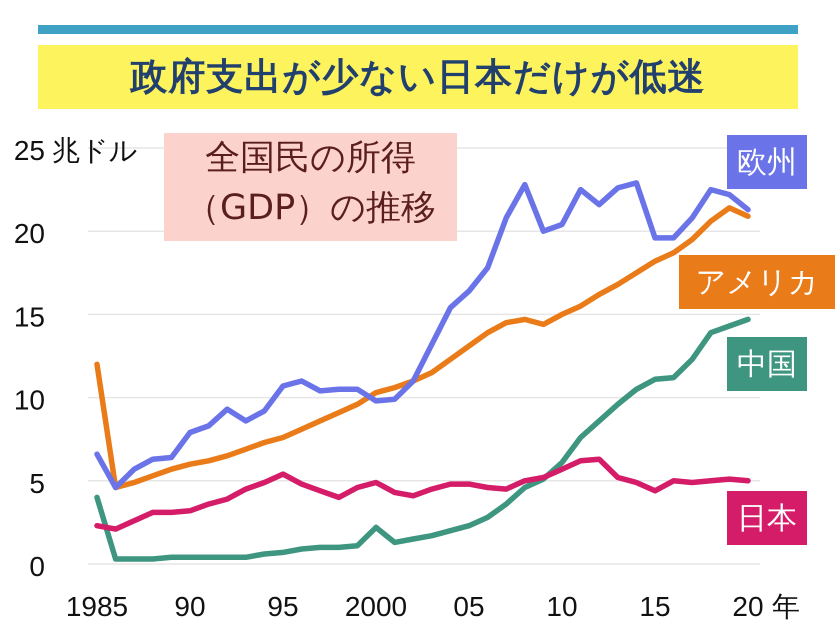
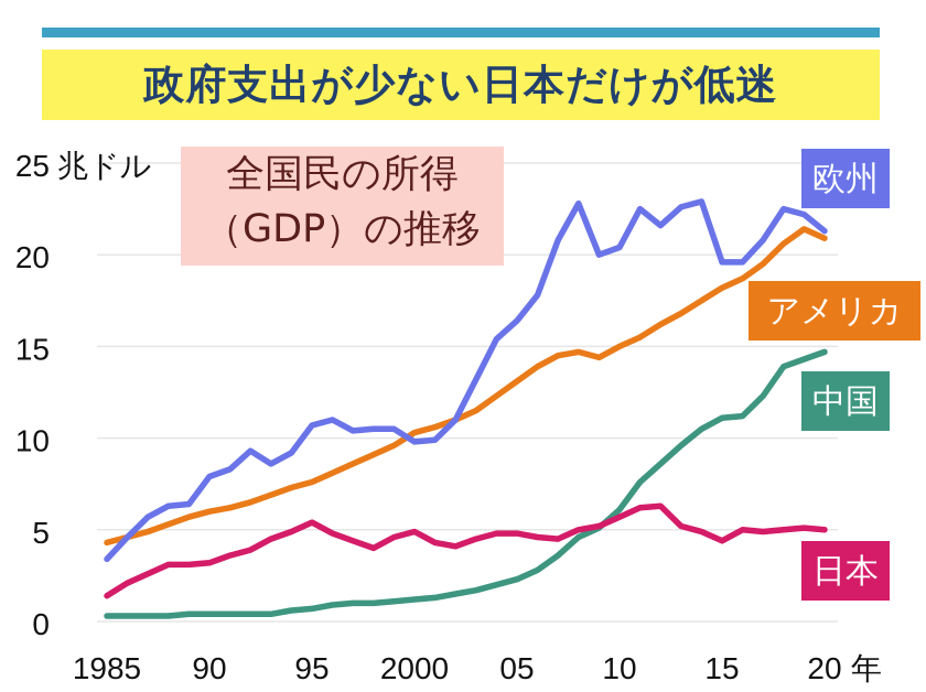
欧州/1985: 6.6 -> 3.4
アメリカ/1985: 12.0 -> 4.3
中国/1985: 4.0 -> 0.3
日本/1985: 2.3 -> 1.4
中国/2000: 2.2 -> 1.2
